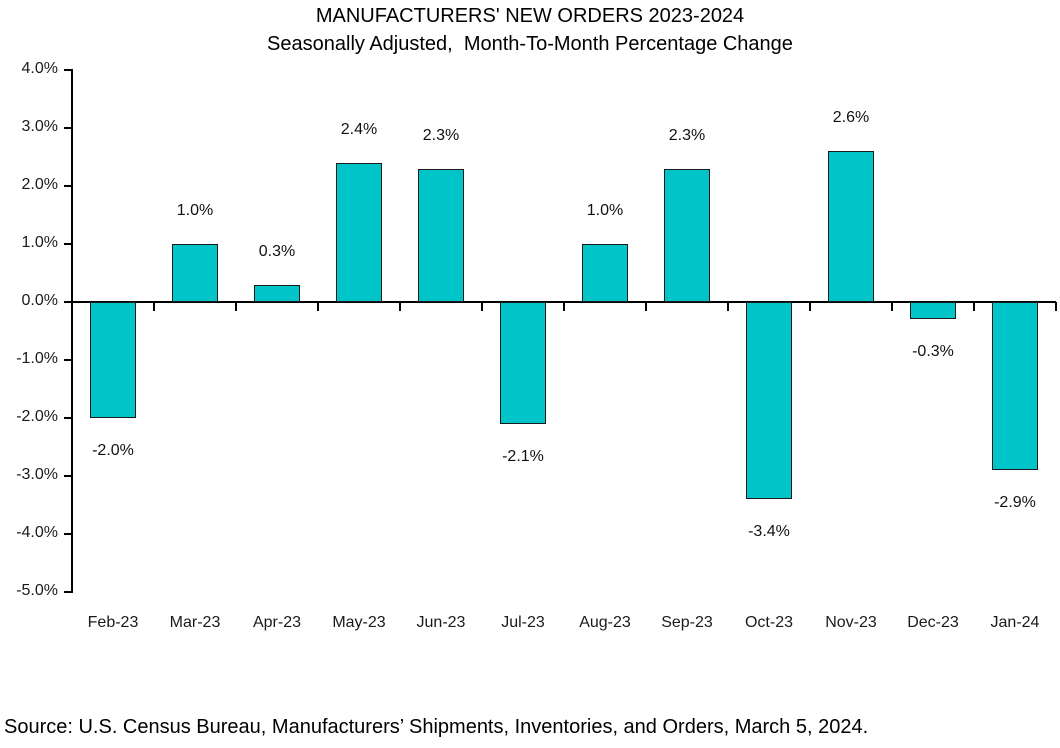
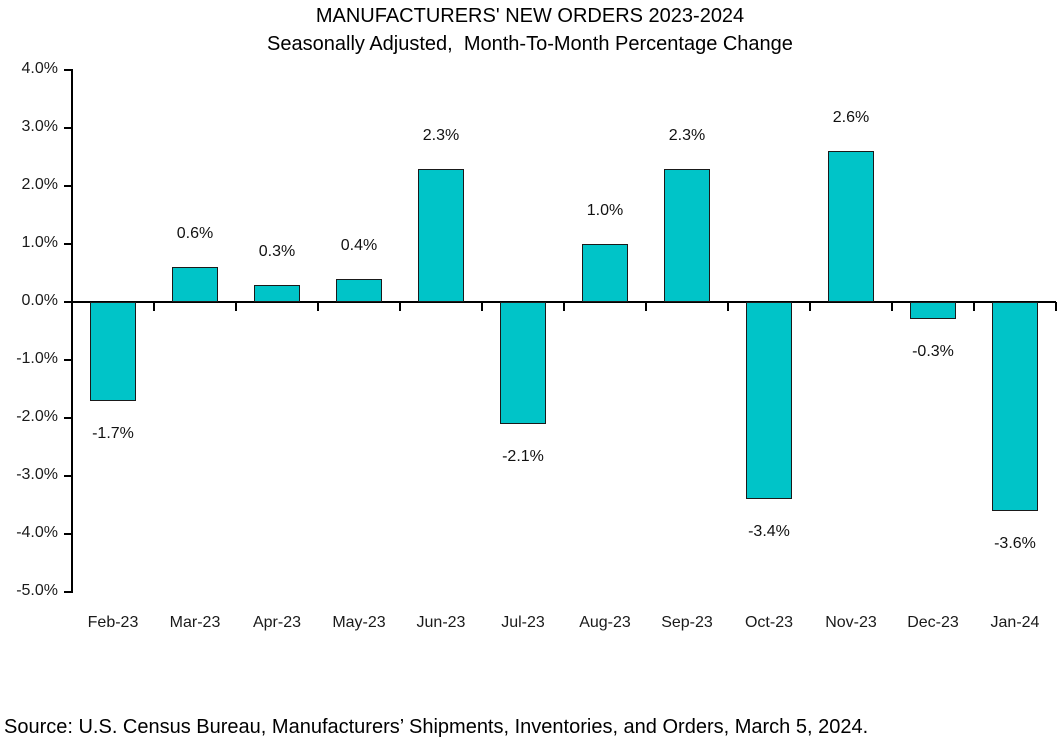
Feb-23: -2.0% -> -1.7%
Mar-23: 1.0% -> 0.6%
May-23: 2.4% -> 0.4%
Jan-24: -2.9% -> -3.6%
